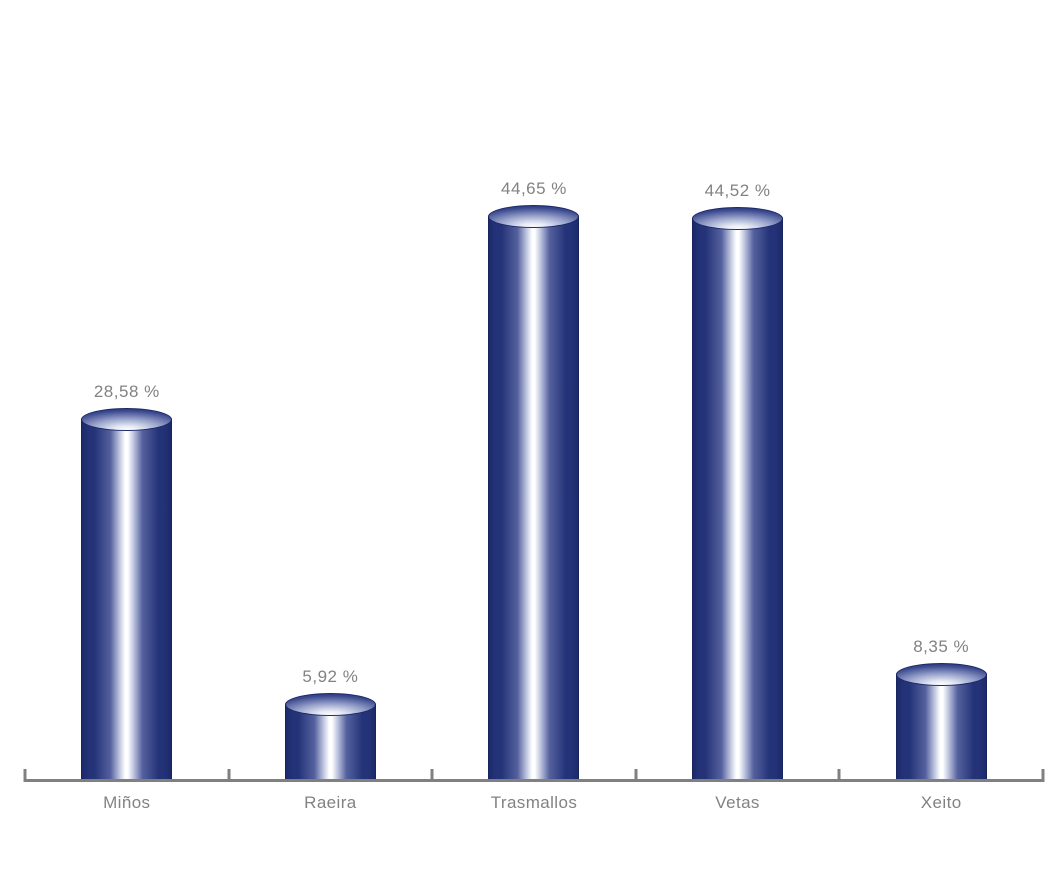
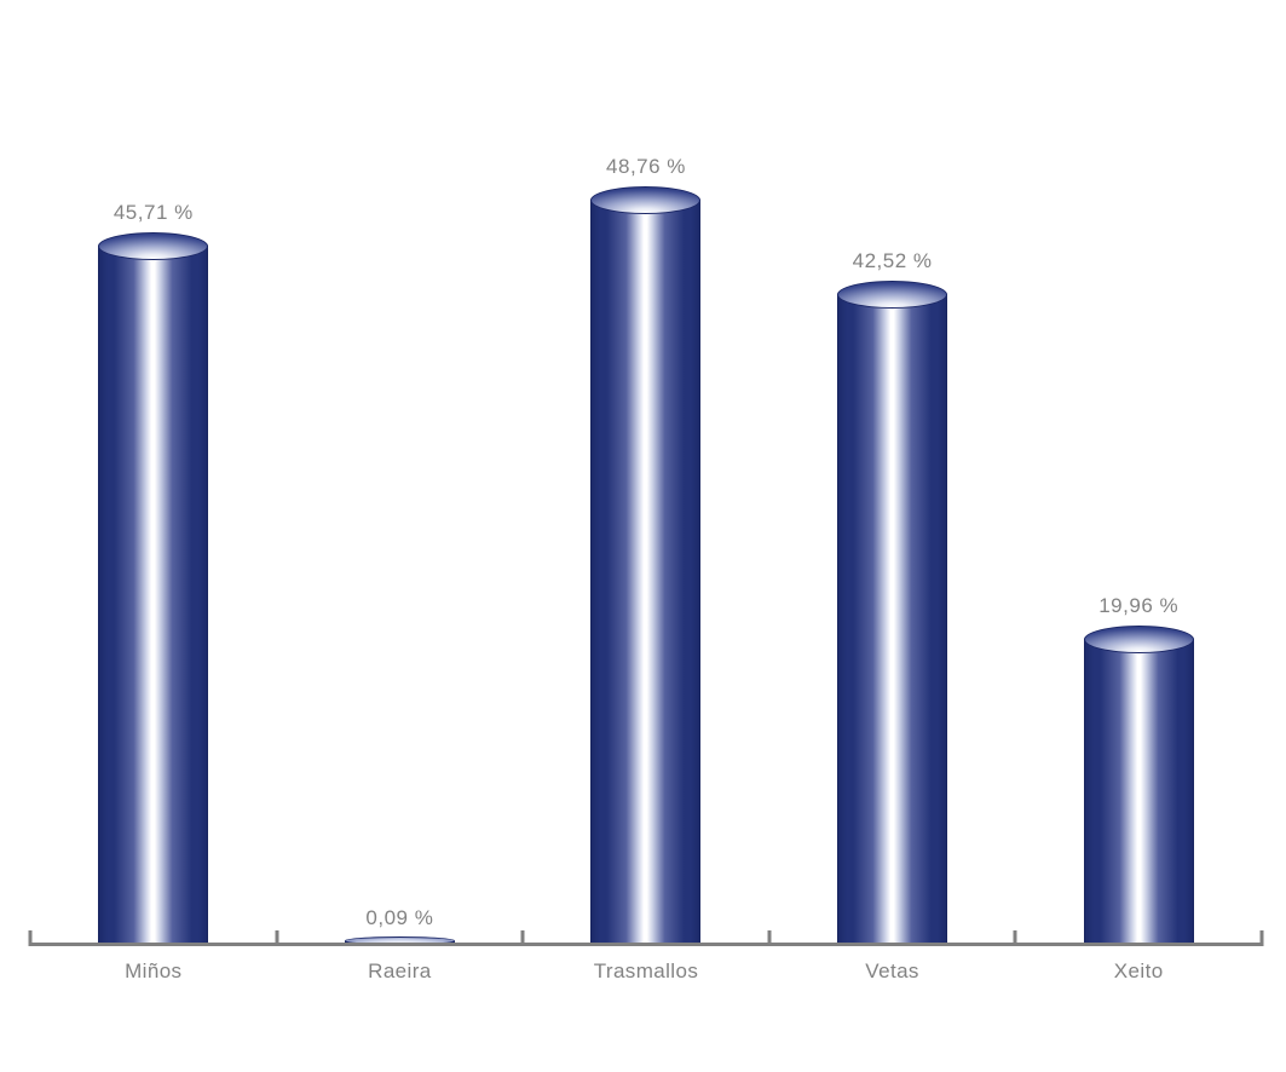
Miños: 28,58 -> 45,71
Raeira: 5,92 -> 0,09
Trasmallos: 44,65 -> 48,76
Vetas: 44,52 -> 42,52
Xeito: 8,35 -> 19,96
